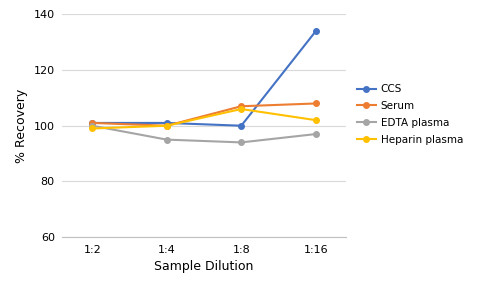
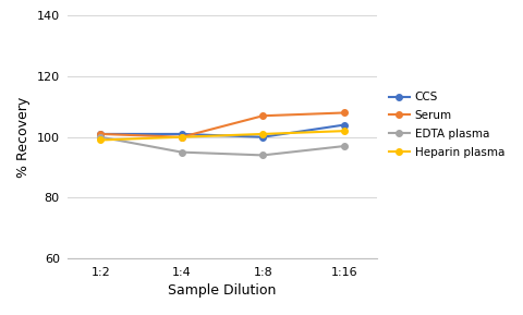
Heparin plasma/1:8: 106 -> 101
CCS/1:16: 134 -> 104
